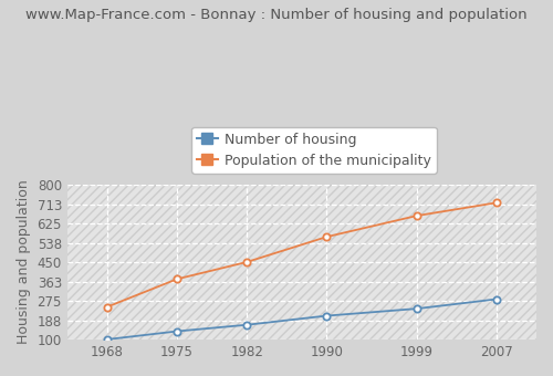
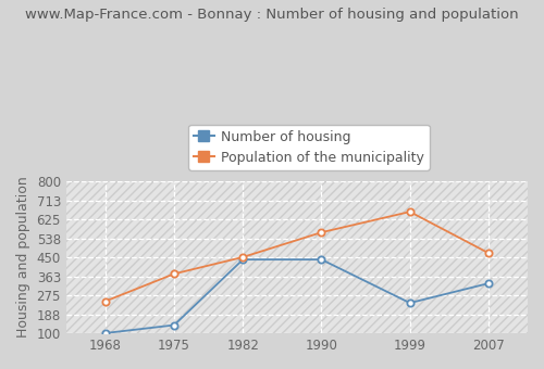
Number of housing/1982: 167 -> 440
Number of housing/1990: 208 -> 440
Number of housing/2007: 283 -> 330
Population of the municipality/2007: 719 -> 470
